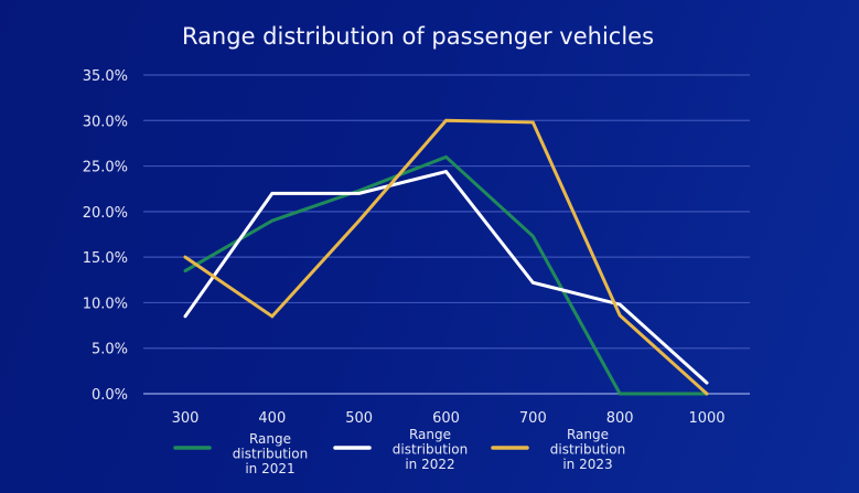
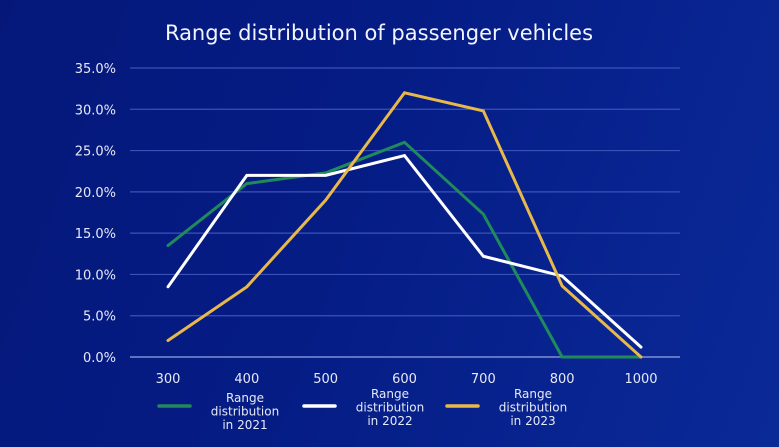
Range distribution in 2023/300: 15% -> 2%
Range distribution in 2021/400: 19% -> 21%
Range distribution in 2023/600: 30% -> 32%
